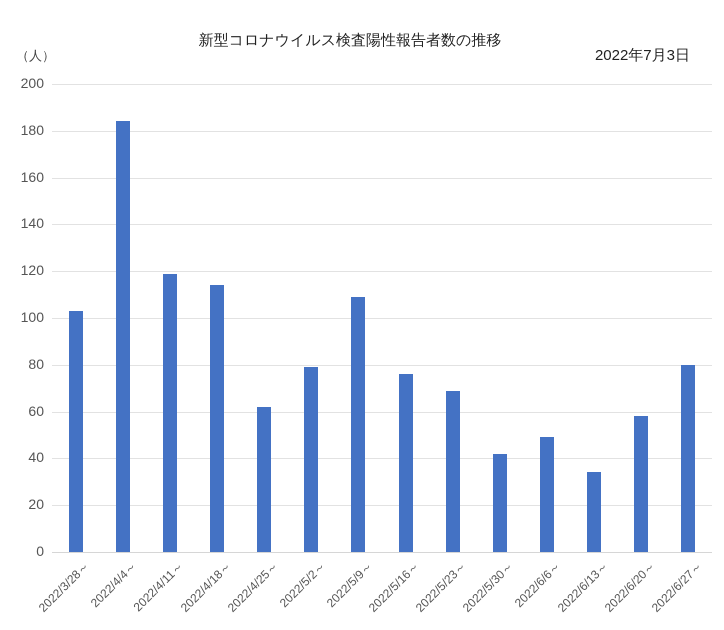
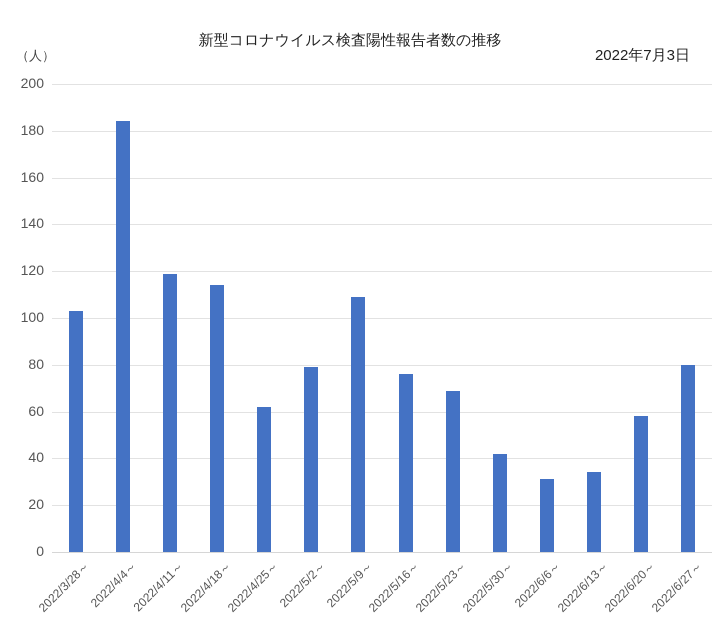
2022/6/6～: 49 -> 31
